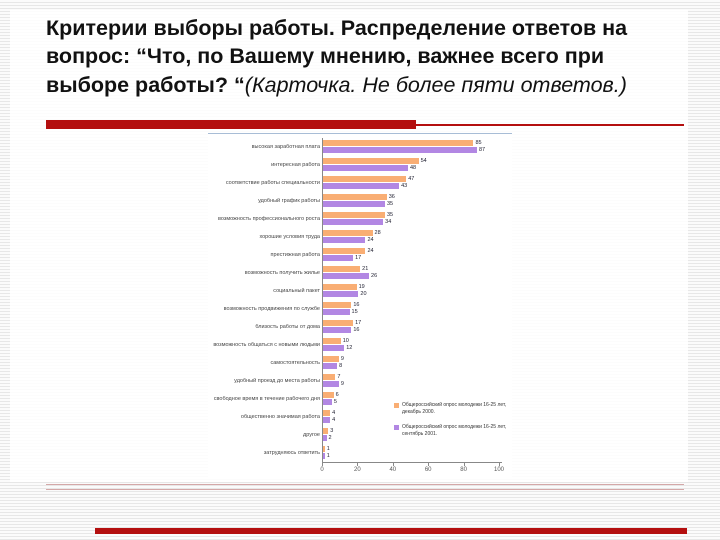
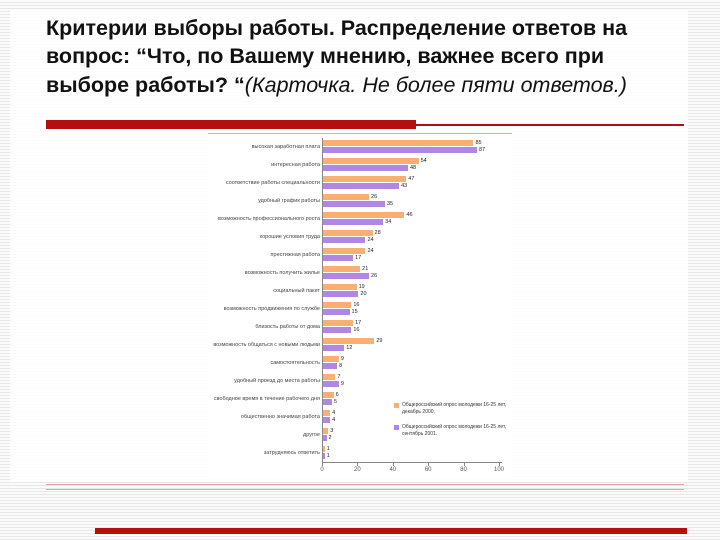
Общероссийский опрос молодежи 16-25 лет, декабрь 2000./удобный график работы: 36 -> 26
Общероссийский опрос молодежи 16-25 лет, декабрь 2000./возможность профессионального роста: 35 -> 46
Общероссийский опрос молодежи 16-25 лет, декабрь 2000./возможность общаться с новыми людьми: 10 -> 29
